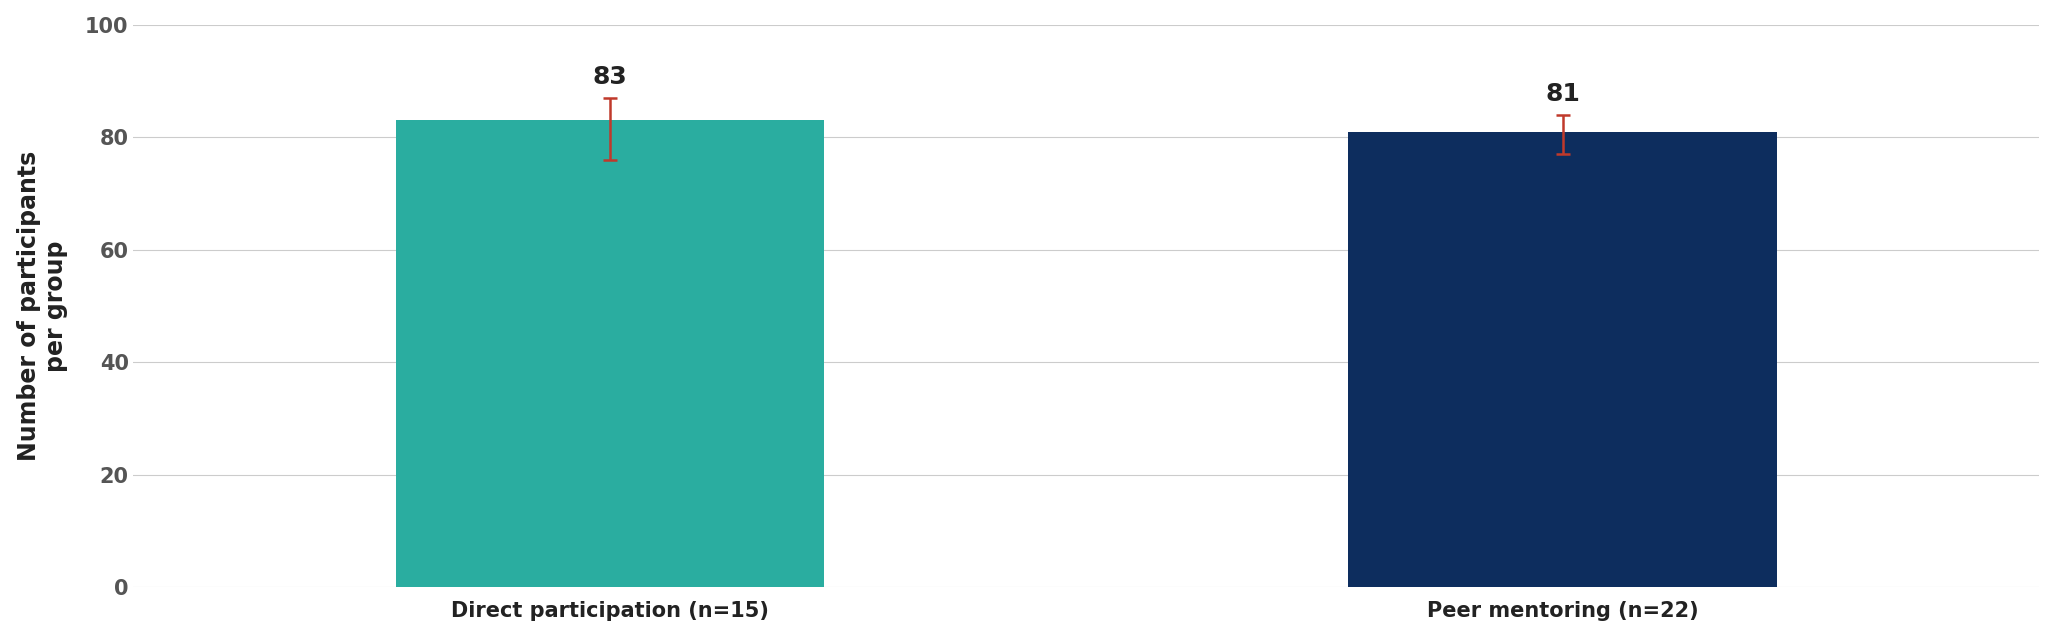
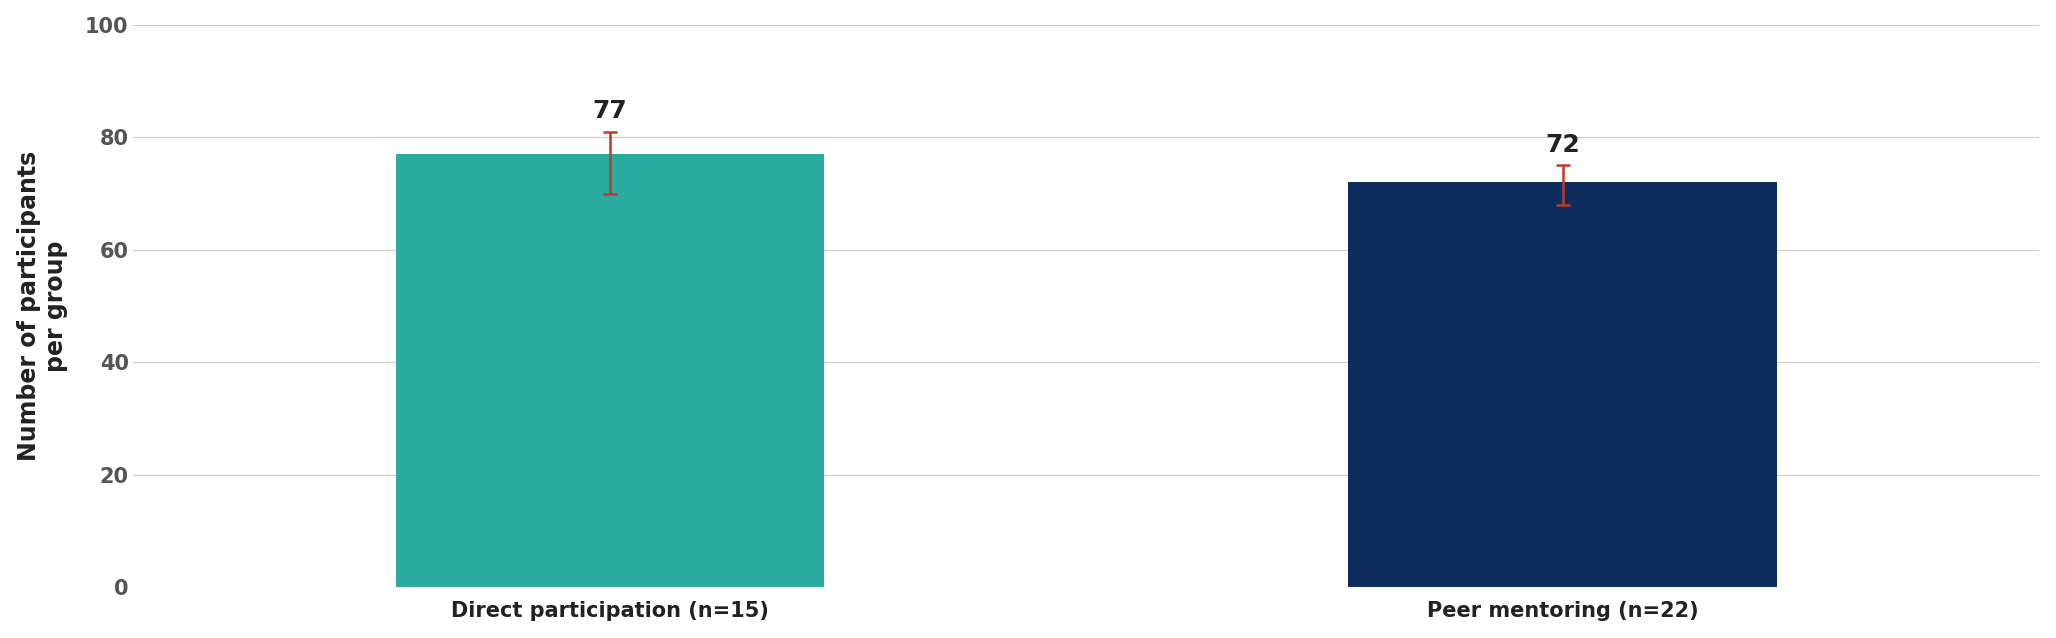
Direct participation (n=15): 83 -> 77
Peer mentoring (n=22): 81 -> 72
